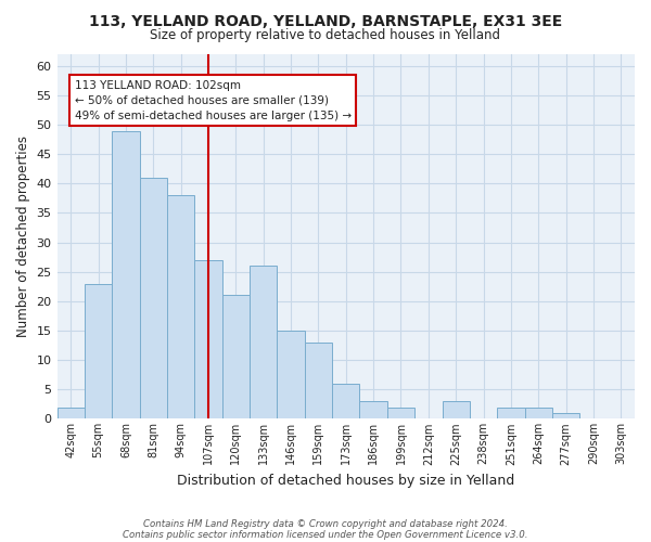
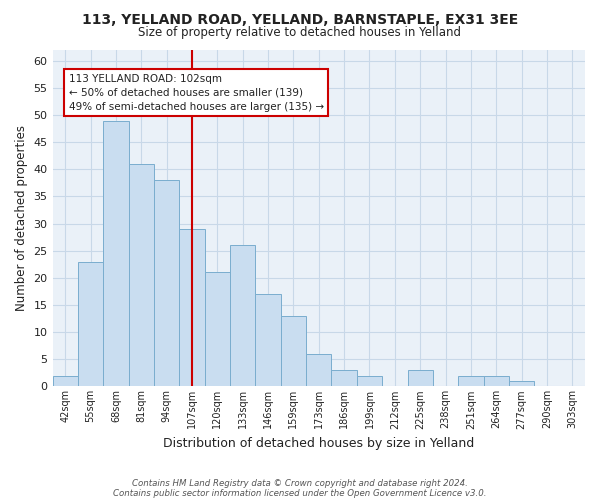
107sqm: 27 -> 29
146sqm: 15 -> 17
